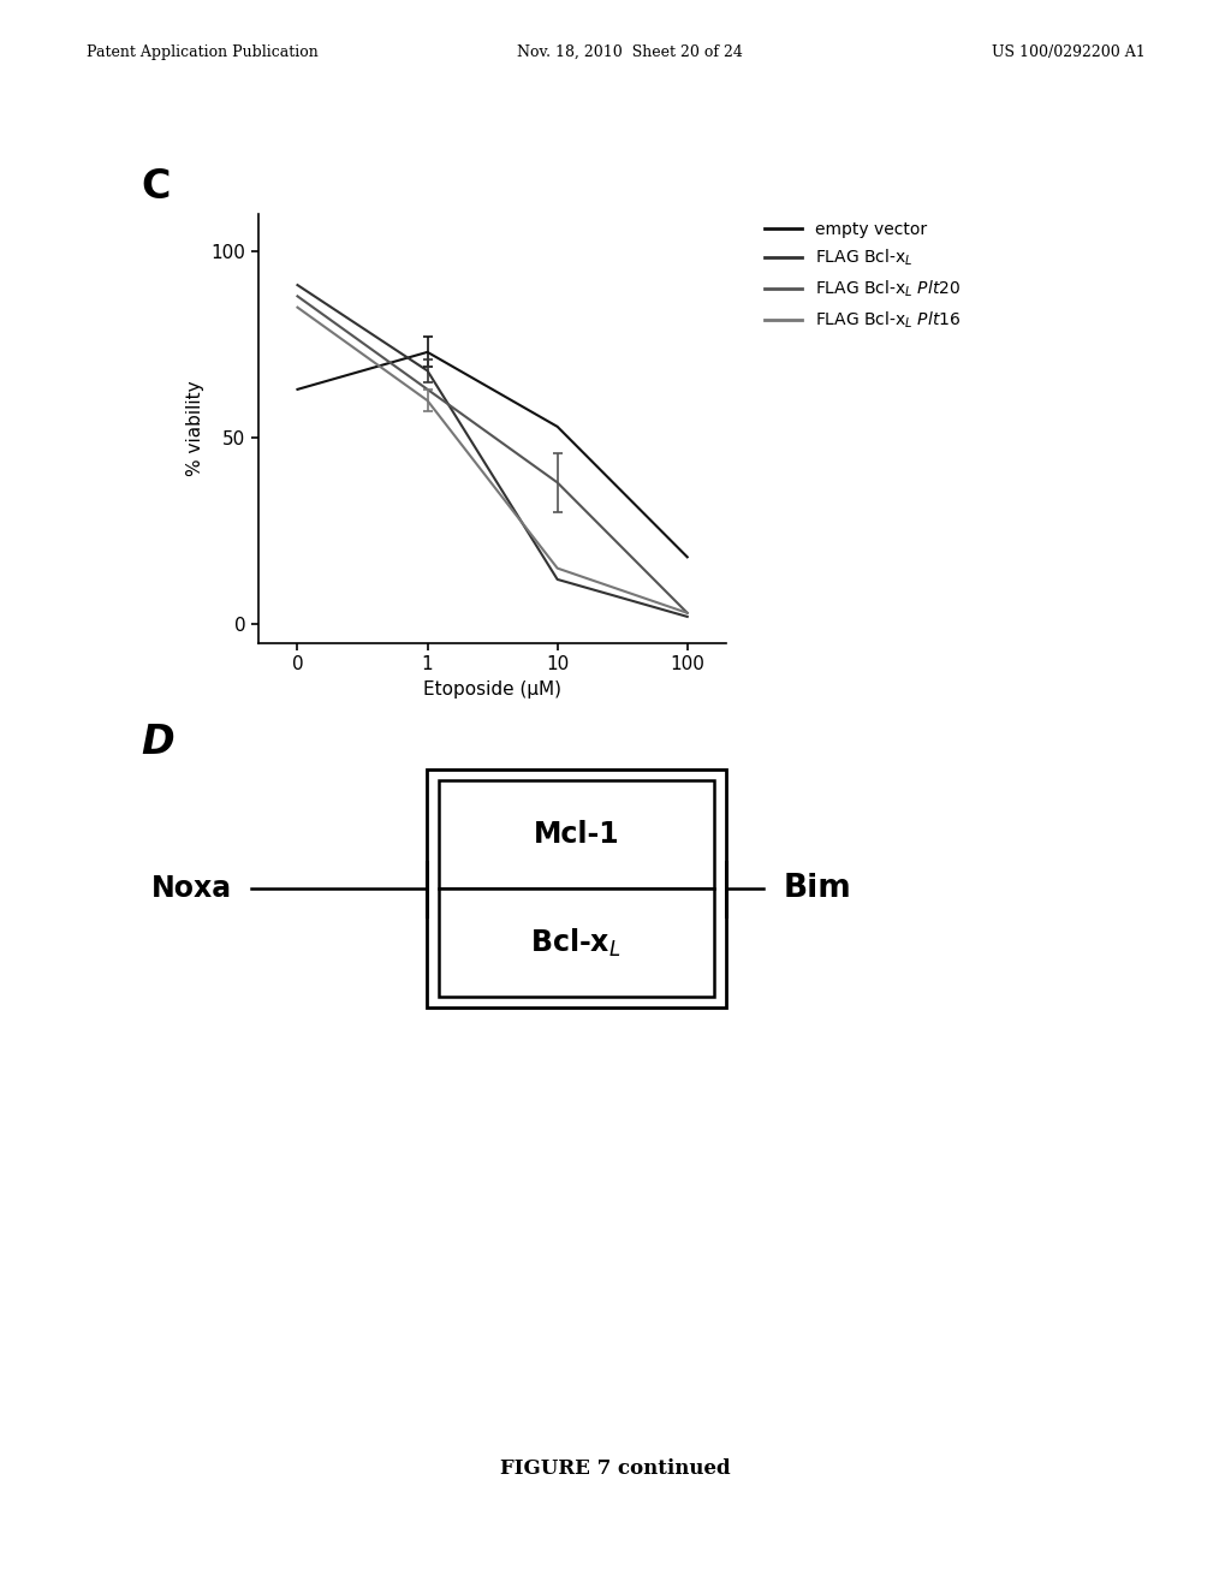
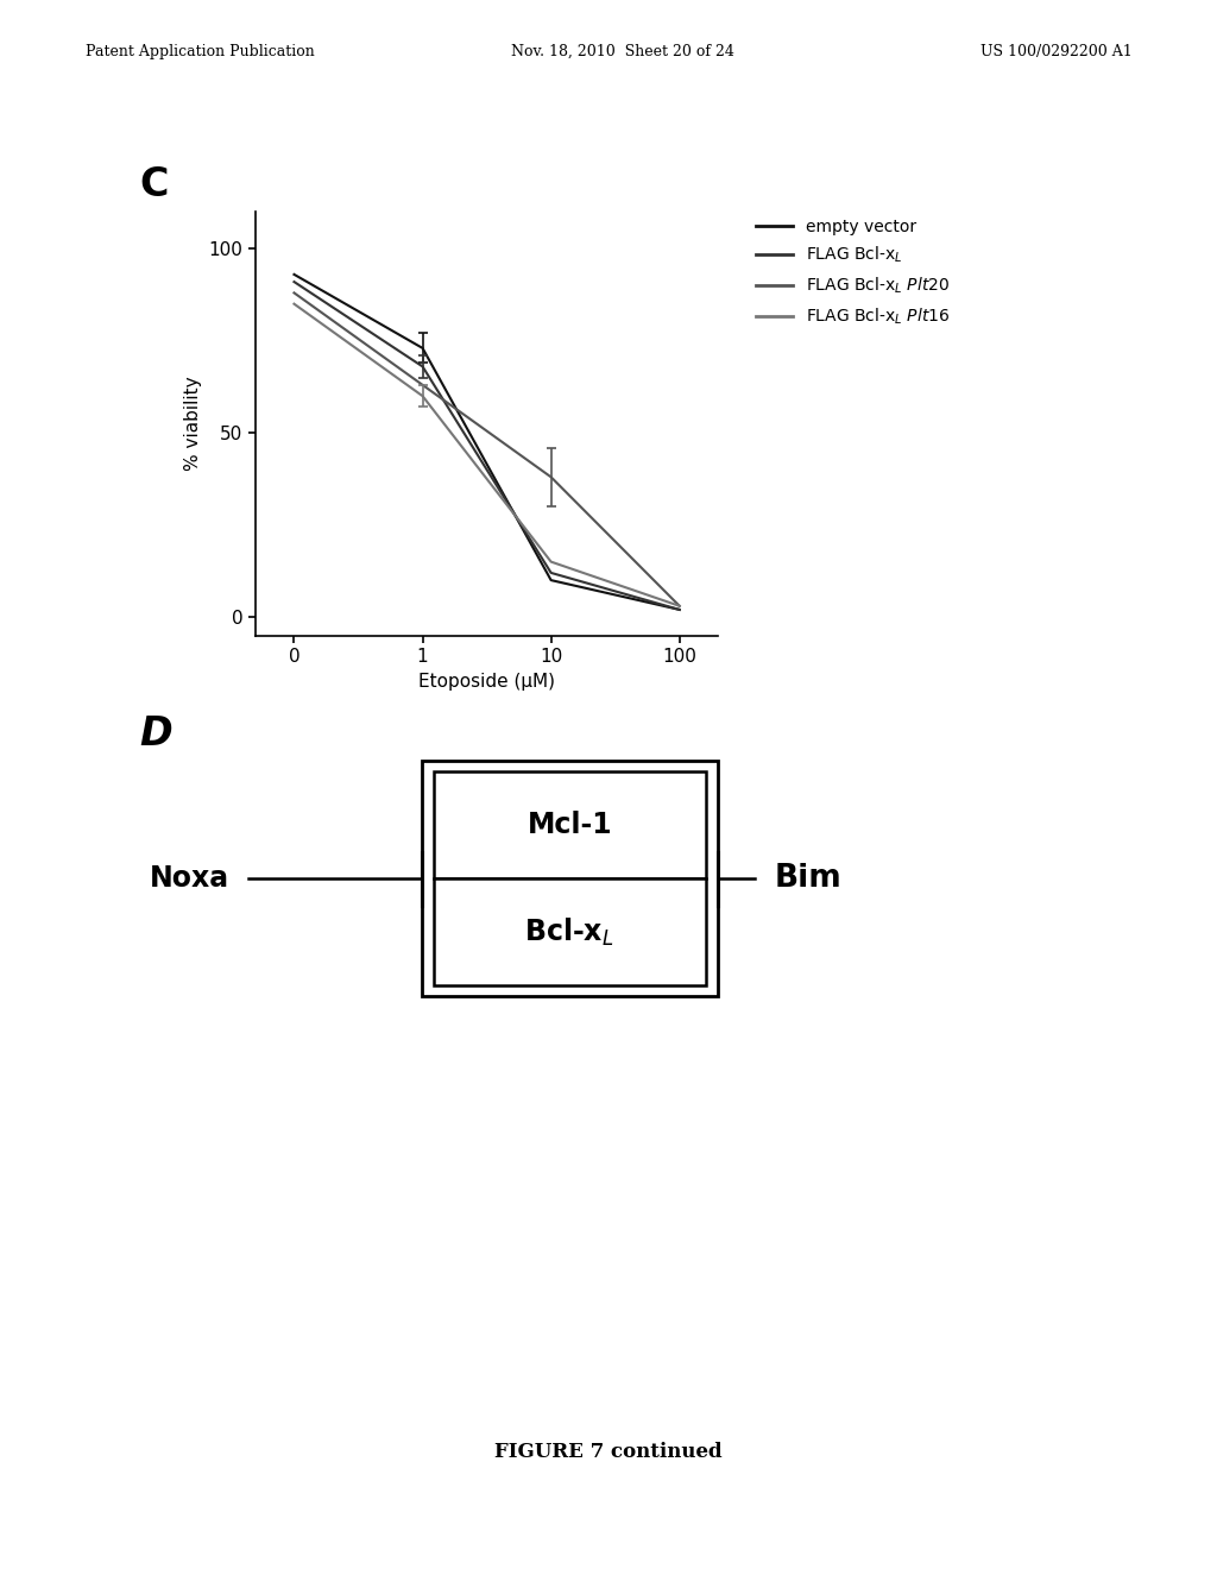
empty vector/0: 63 -> 93
empty vector/10: 53 -> 10
empty vector/100: 18 -> 2
